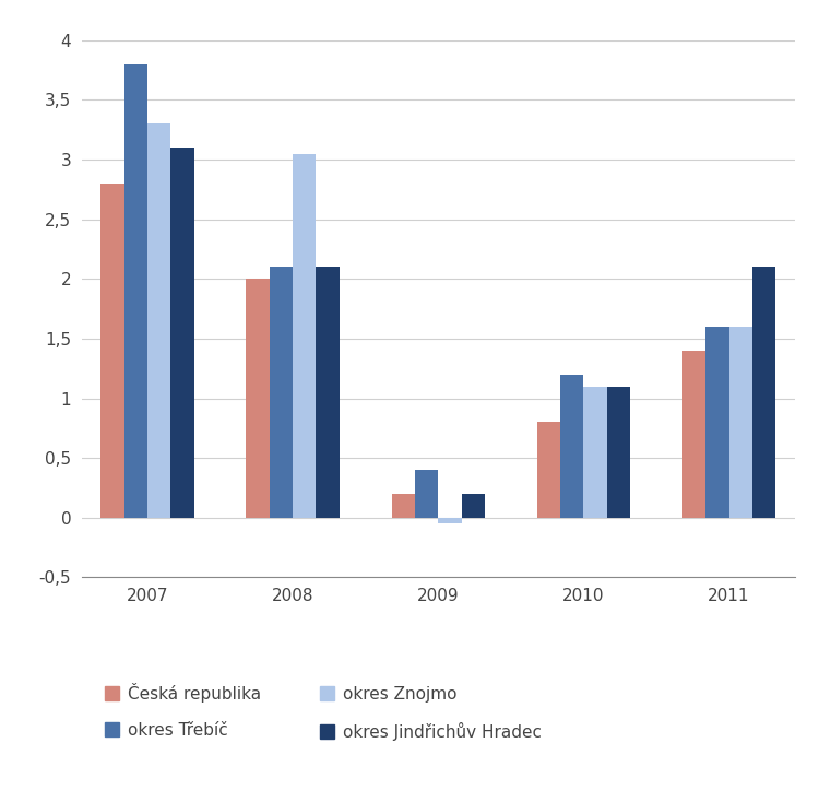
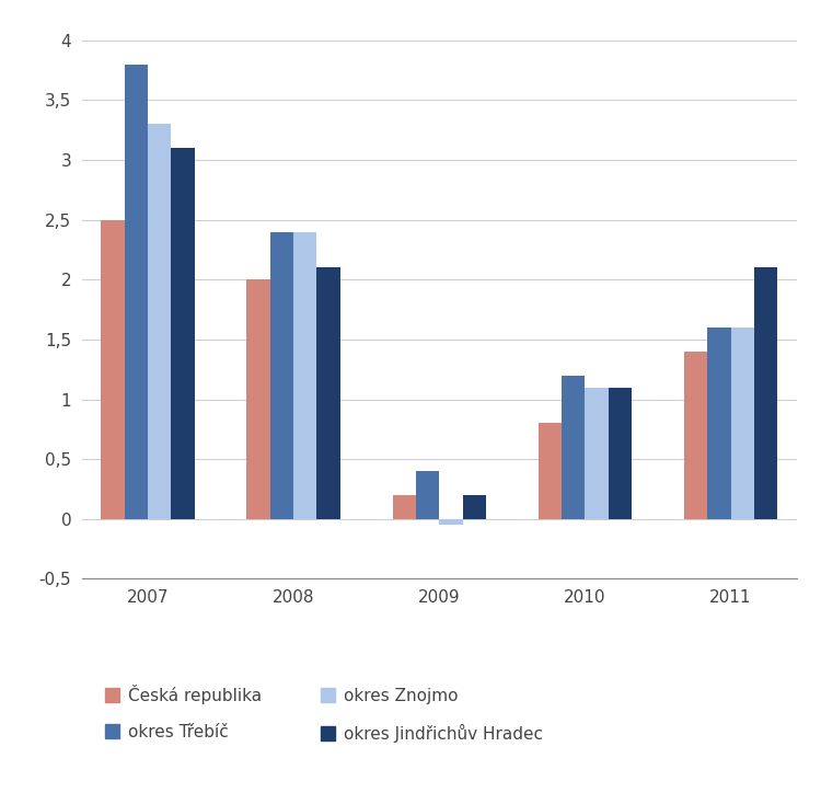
Česká republika/2007: 2,8 -> 2,5
okres Třebíč/2008: 2,1 -> 2,4
okres Znojmo/2008: 3,05 -> 2,40
